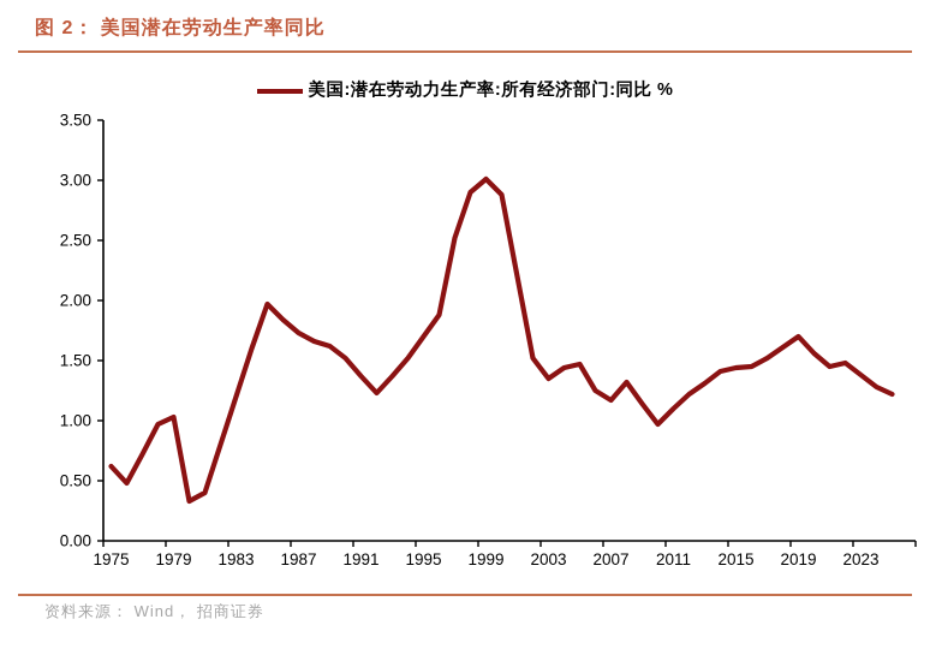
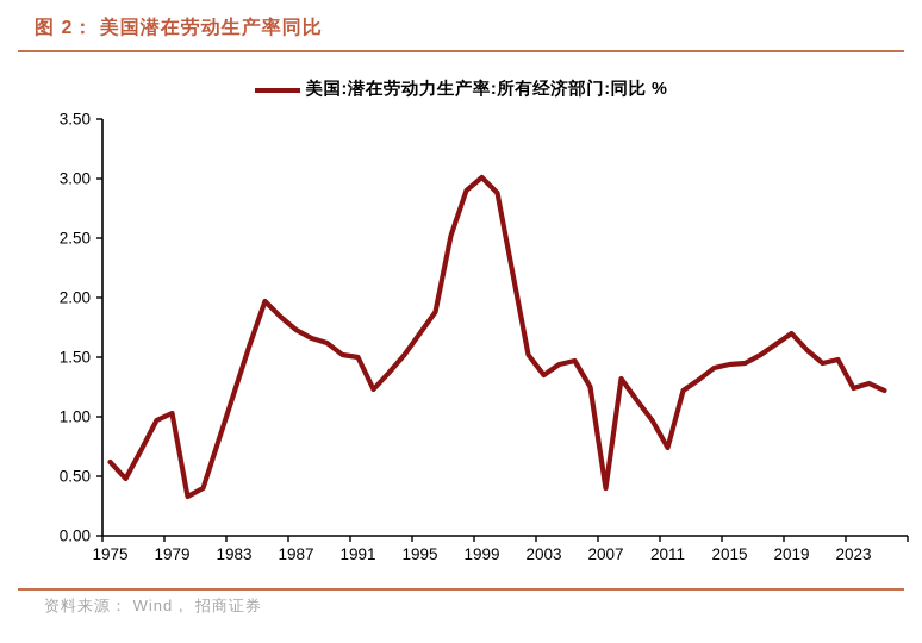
1991: 1.37 -> 1.50
2007: 1.17 -> 0.40
2011: 1.10 -> 0.74
2023: 1.38 -> 1.24
